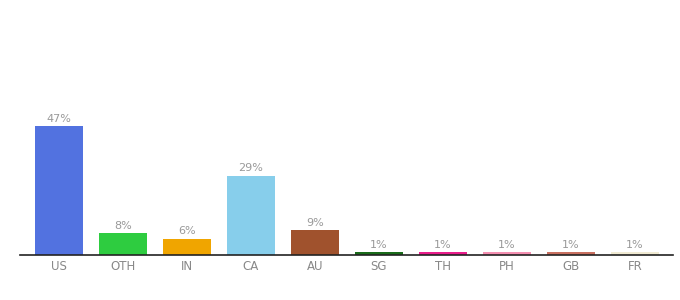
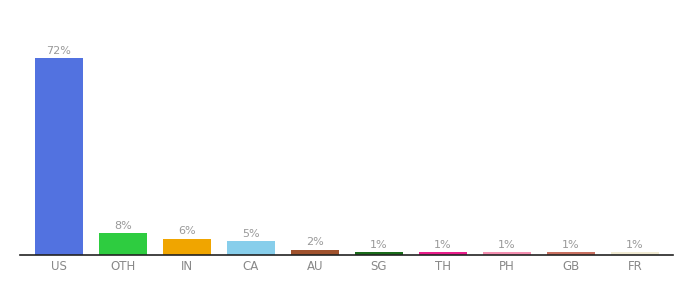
US: 47% -> 72%
CA: 29% -> 5%
AU: 9% -> 2%
